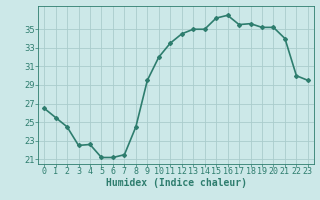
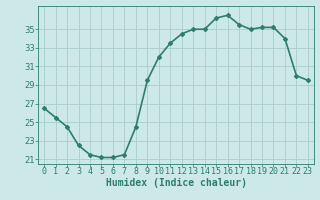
4: 22.6 -> 21.5
18: 35.6 -> 35.0
